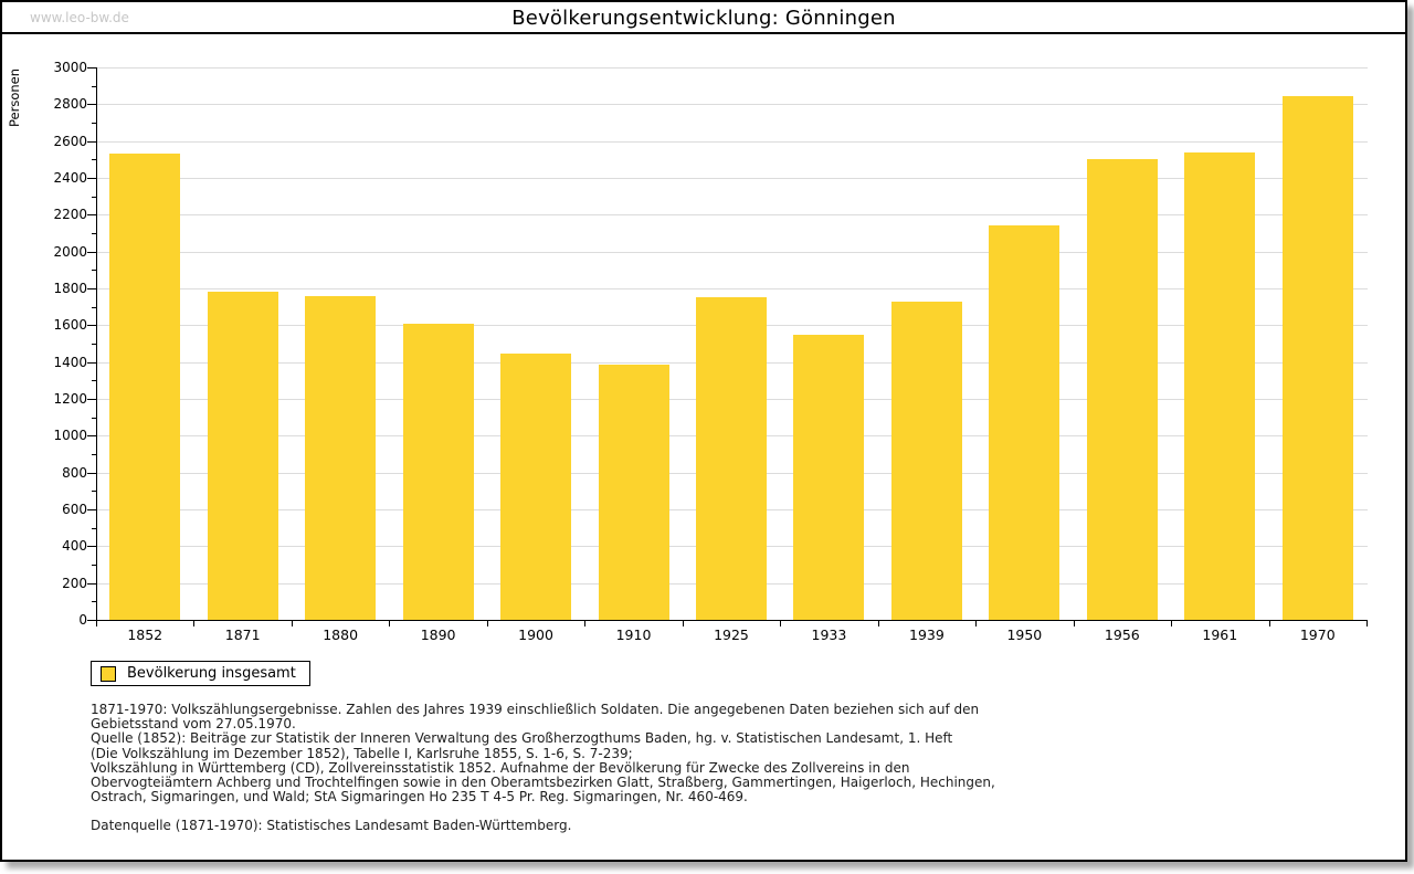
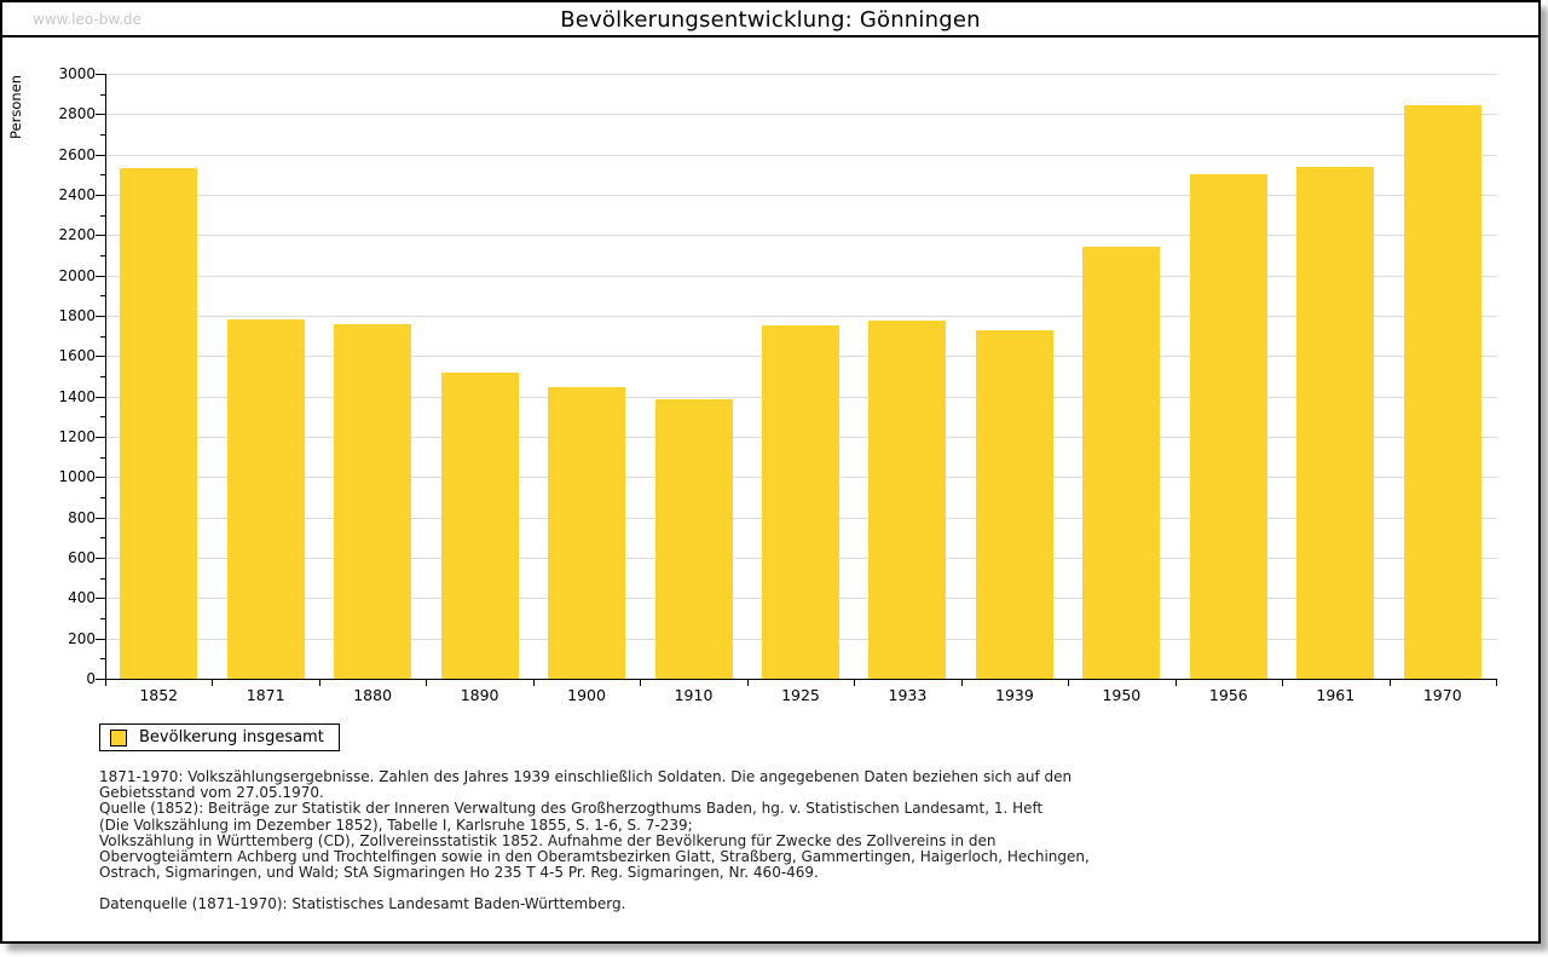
1890: 1610 -> 1520
1933: 1550 -> 1780
